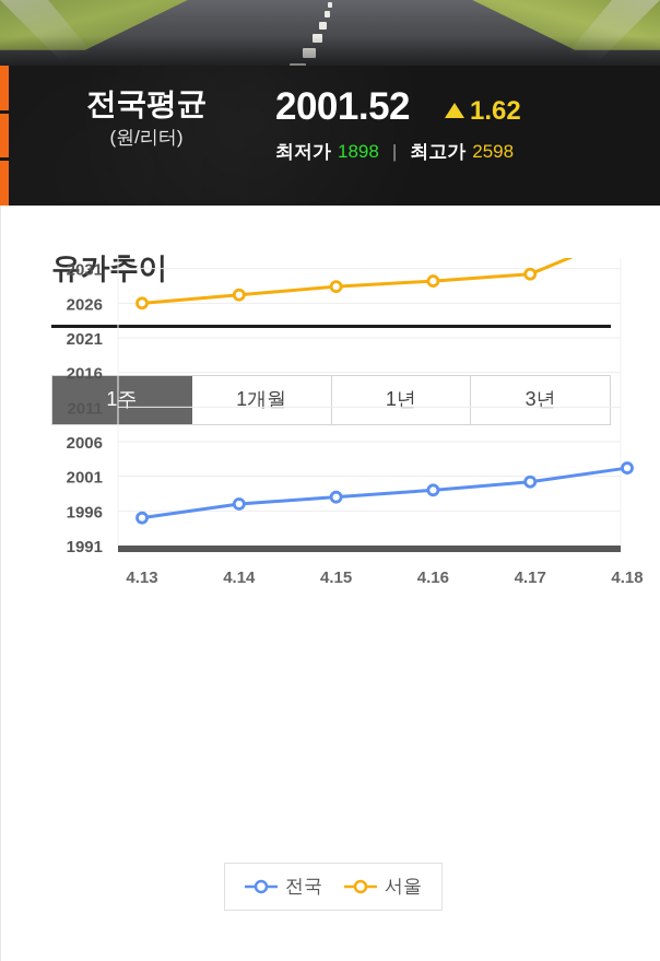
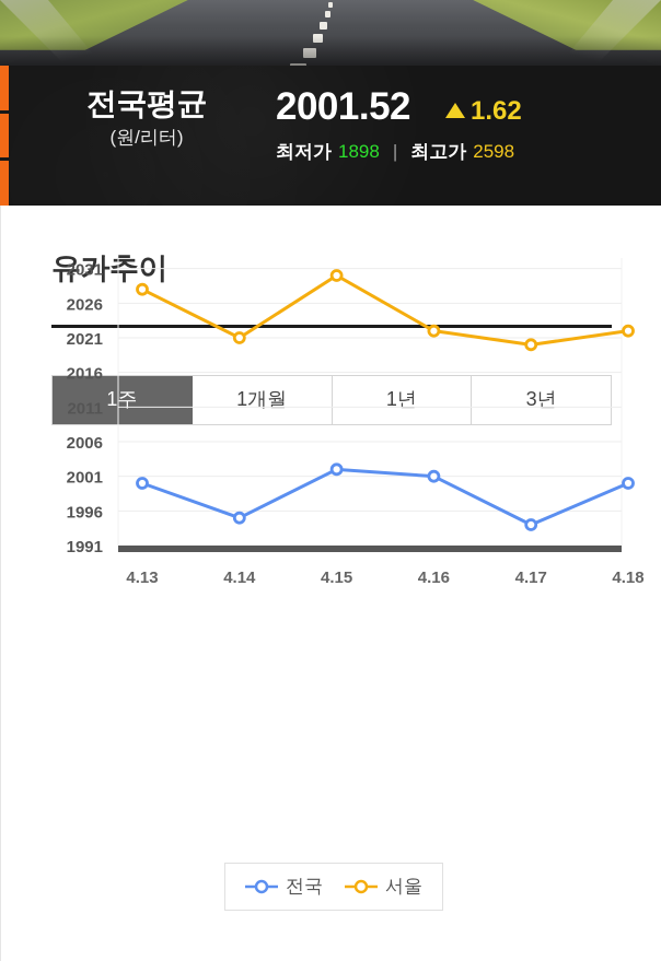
전국/4.13: 1995 -> 2000
서울/4.13: 2026 -> 2028
전국/4.14: 1997 -> 1995
서울/4.14: 2027 -> 2021
전국/4.15: 1998 -> 2002
서울/4.15: 2028 -> 2030
전국/4.16: 1999 -> 2001
서울/4.16: 2029 -> 2022
전국/4.17: 2000 -> 1994
서울/4.17: 2030 -> 2020
전국/4.18: 2002 -> 2000
서울/4.18: 2036 -> 2022
